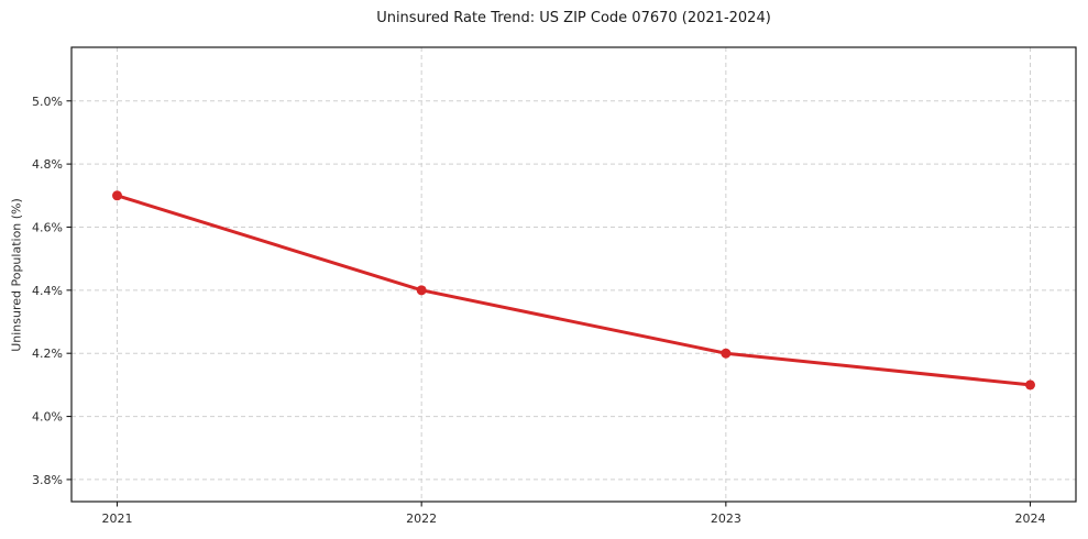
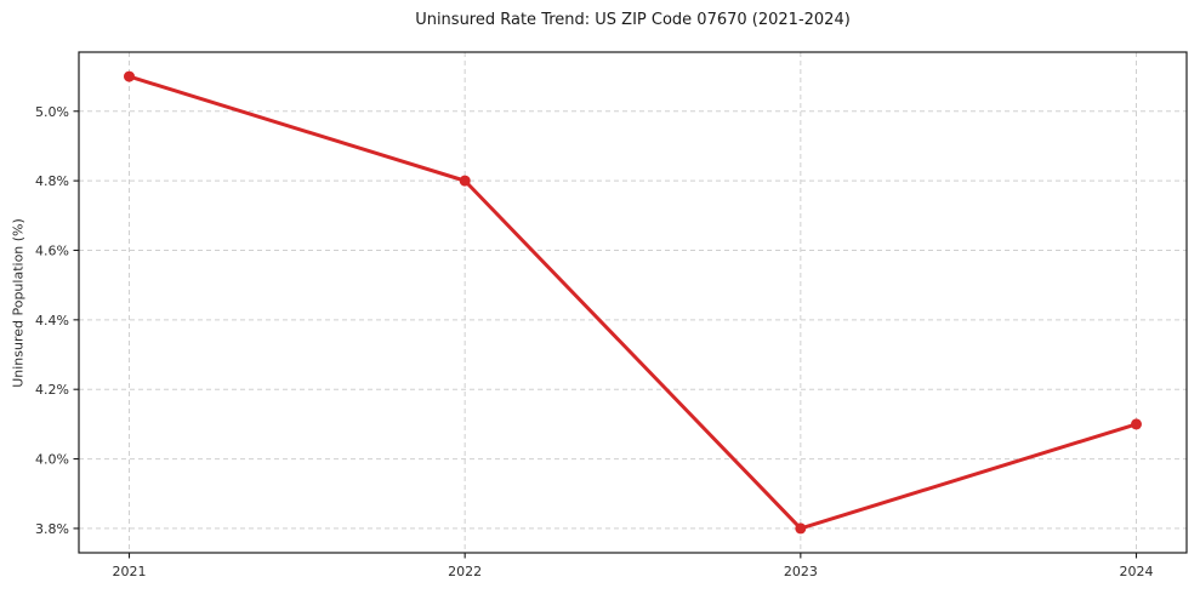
2021: 4.7% -> 5.1%
2022: 4.4% -> 4.8%
2023: 4.2% -> 3.8%
